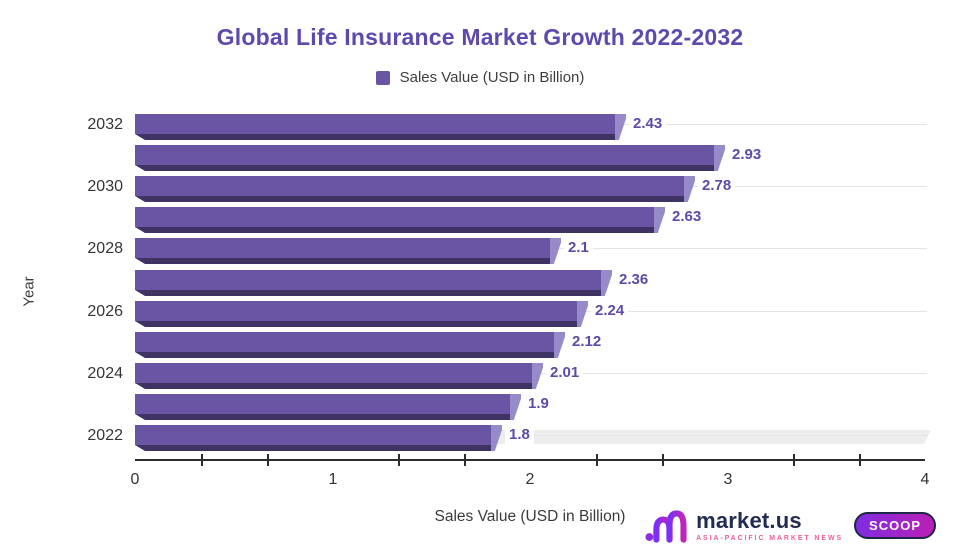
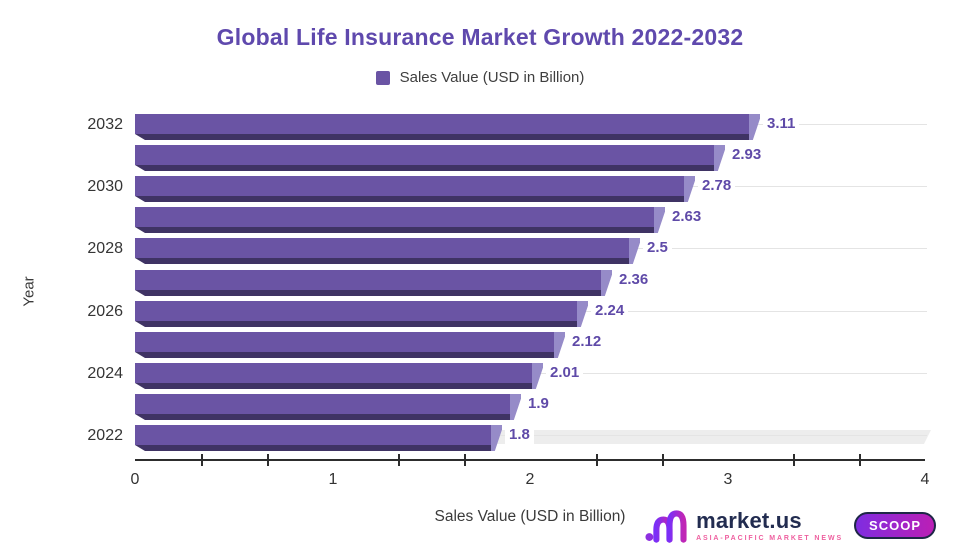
2032: 2.43 -> 3.11
2028: 2.1 -> 2.5
